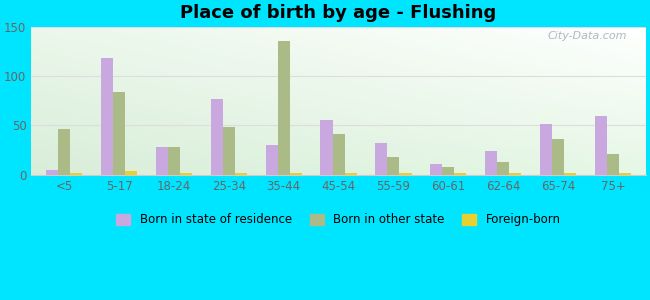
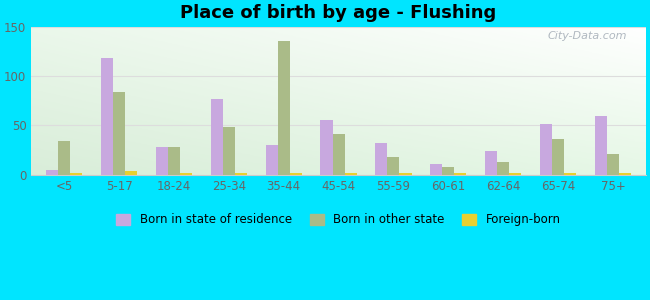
Born in other state/<5: 46 -> 34
